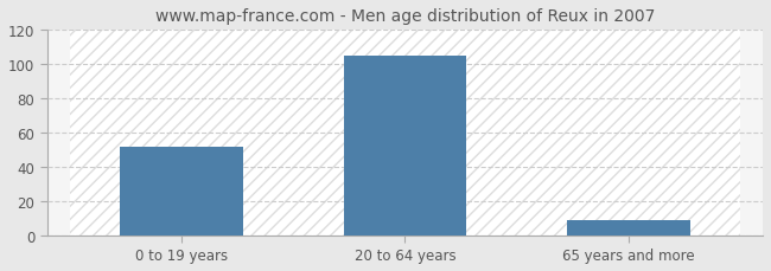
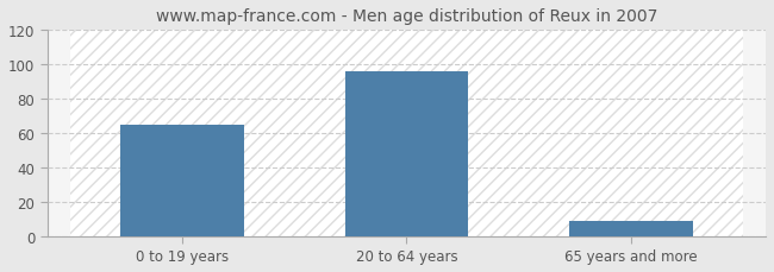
0 to 19 years: 52 -> 65
20 to 64 years: 105 -> 96
